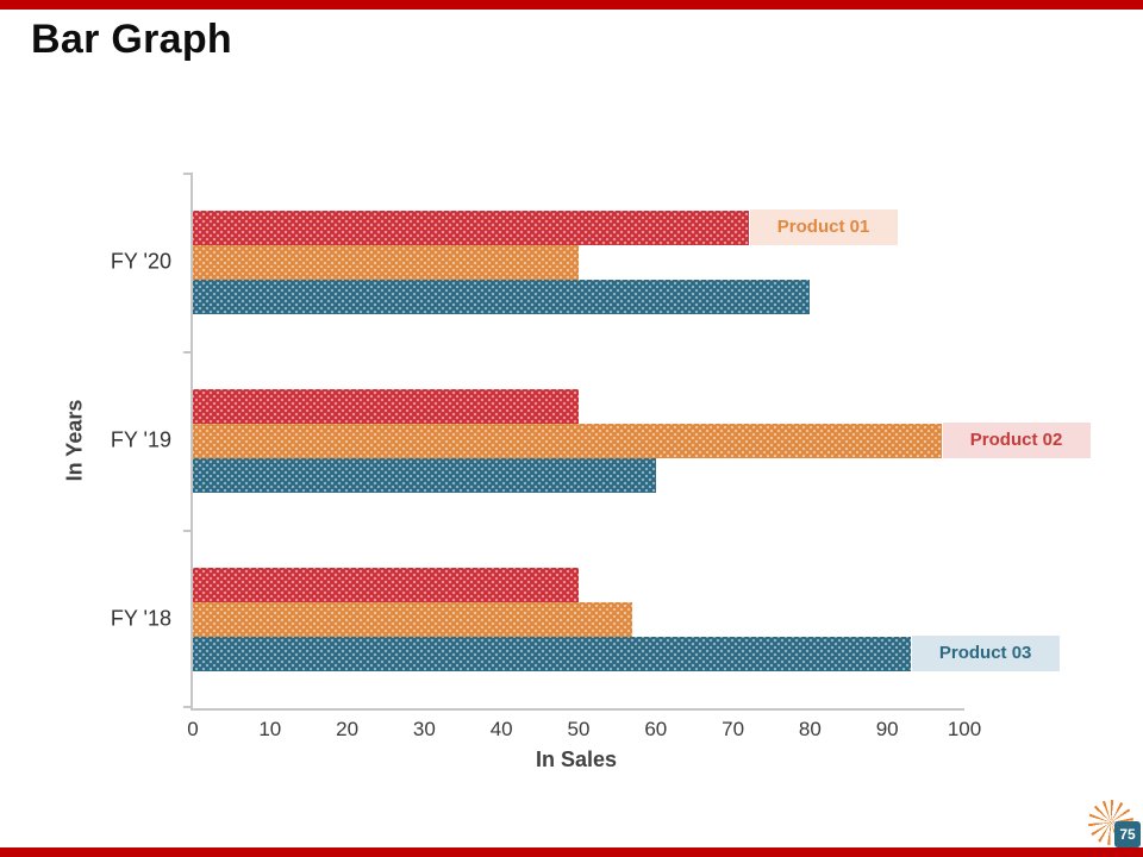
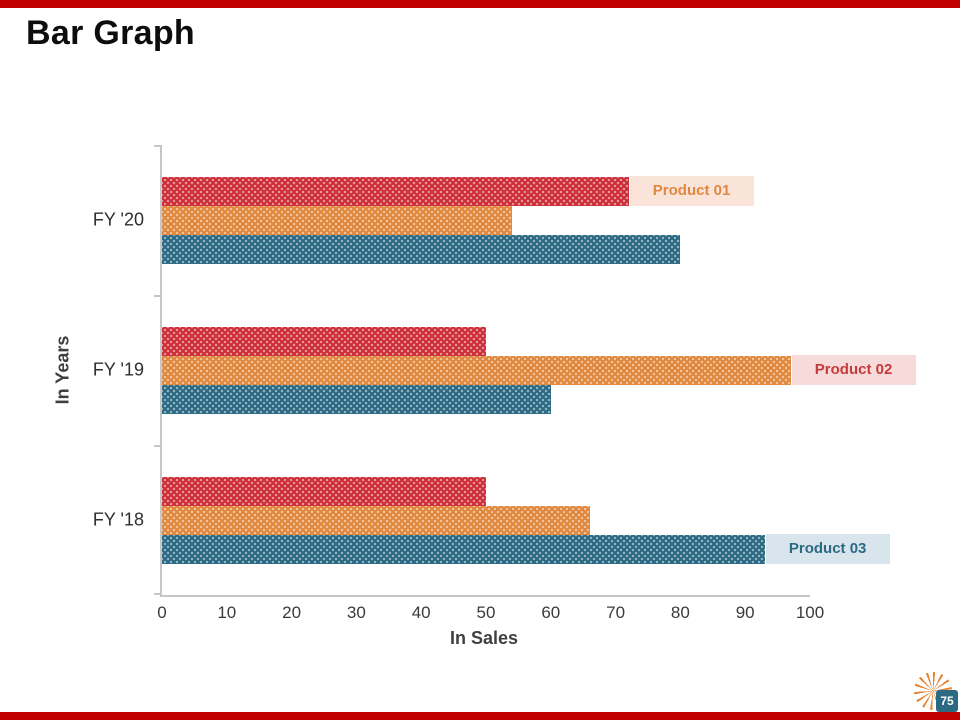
Product 02/FY '20: 50 -> 54
Product 02/FY '18: 57 -> 66
